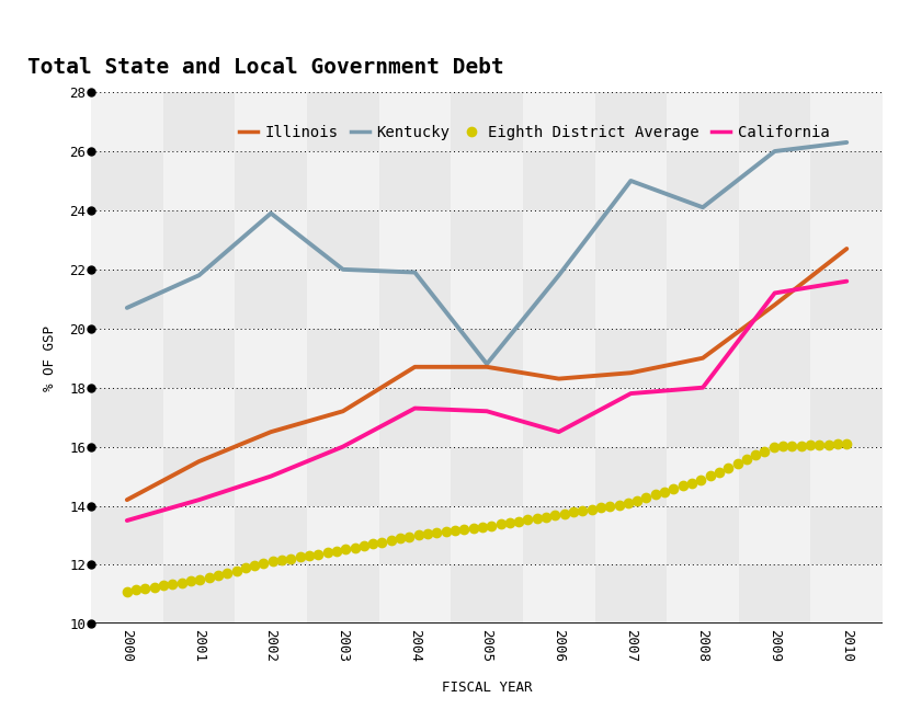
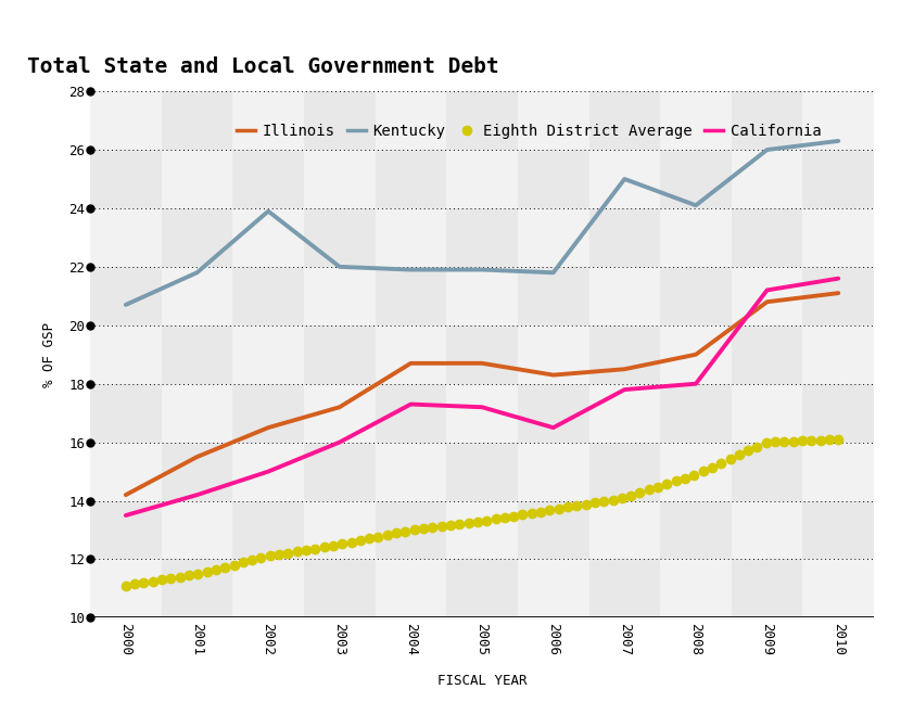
Kentucky/2005: 18.8 -> 21.9
Illinois/2010: 22.7 -> 21.1
